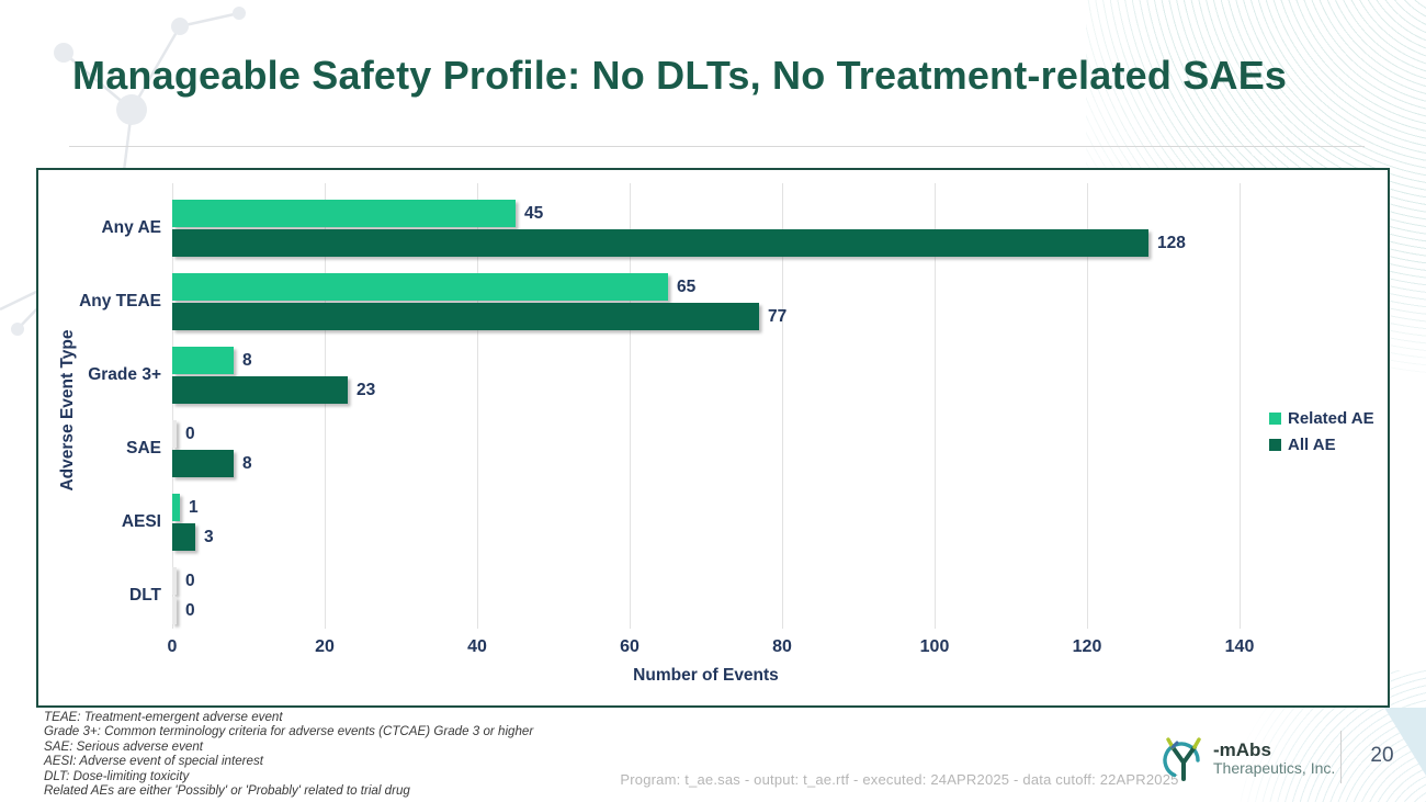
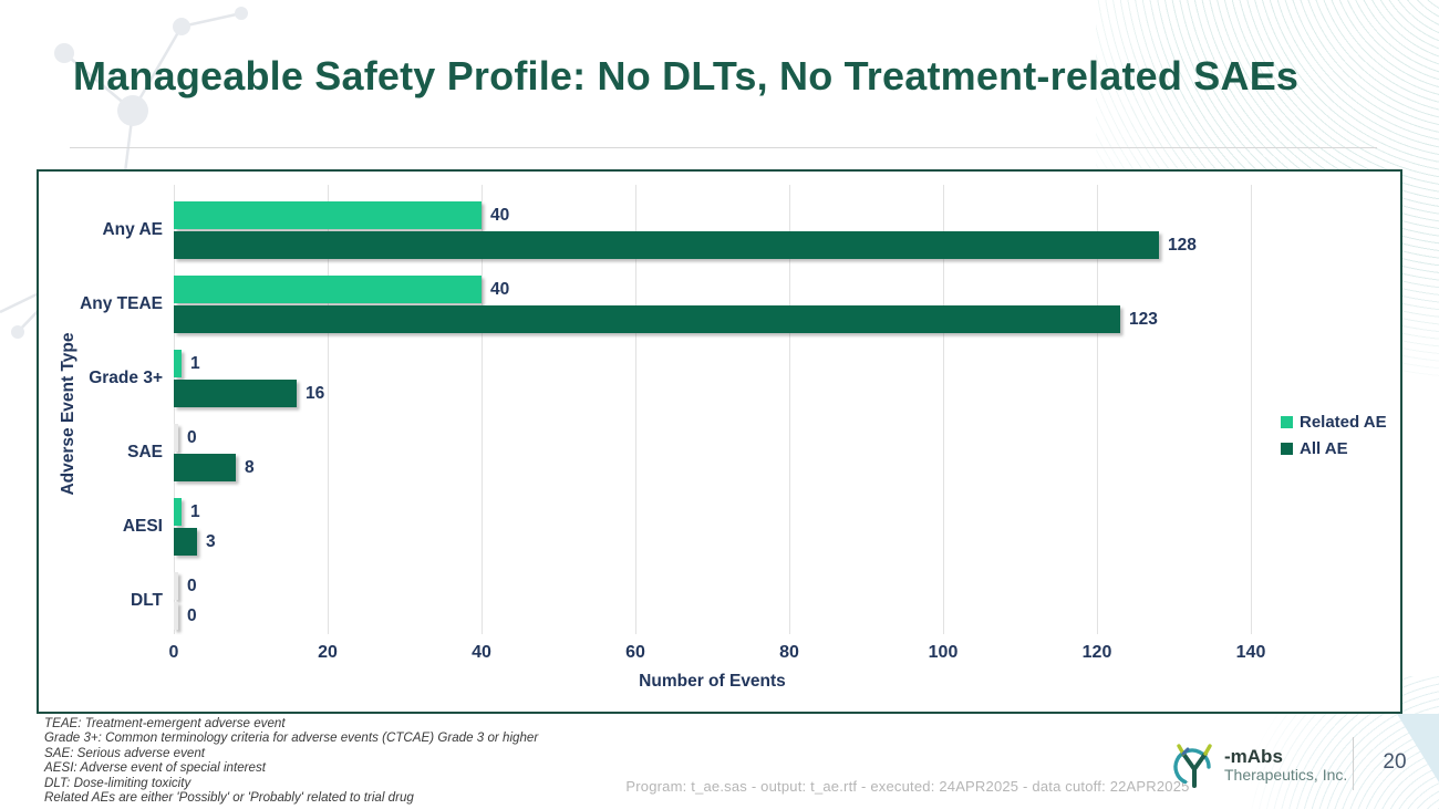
Related AE/Any AE: 45 -> 40
Related AE/Any TEAE: 65 -> 40
All AE/Any TEAE: 77 -> 123
Related AE/Grade 3+: 8 -> 1
All AE/Grade 3+: 23 -> 16
